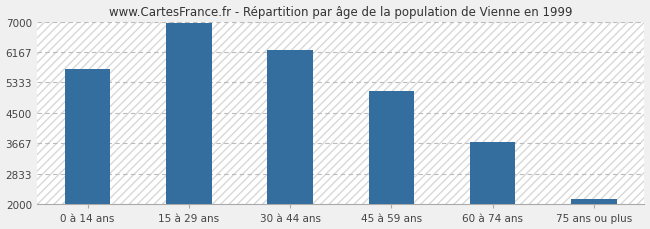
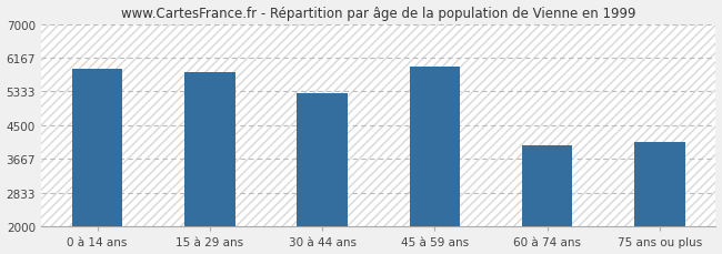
0 à 14 ans: 5700 -> 5900
15 à 29 ans: 6950 -> 5800
30 à 44 ans: 6210 -> 5300
45 à 59 ans: 5090 -> 5950
60 à 74 ans: 3700 -> 4000
75 ans ou plus: 2150 -> 4100
